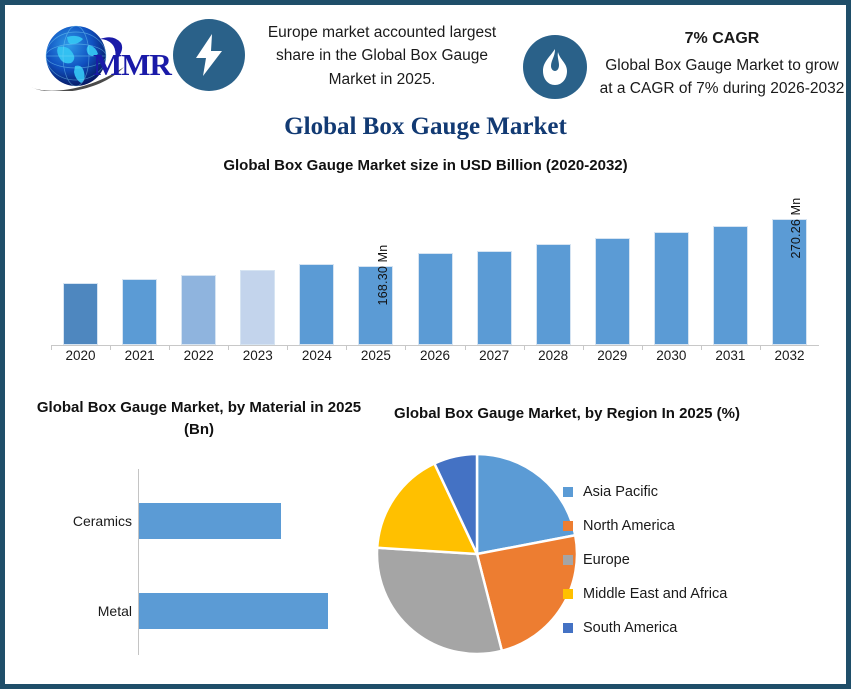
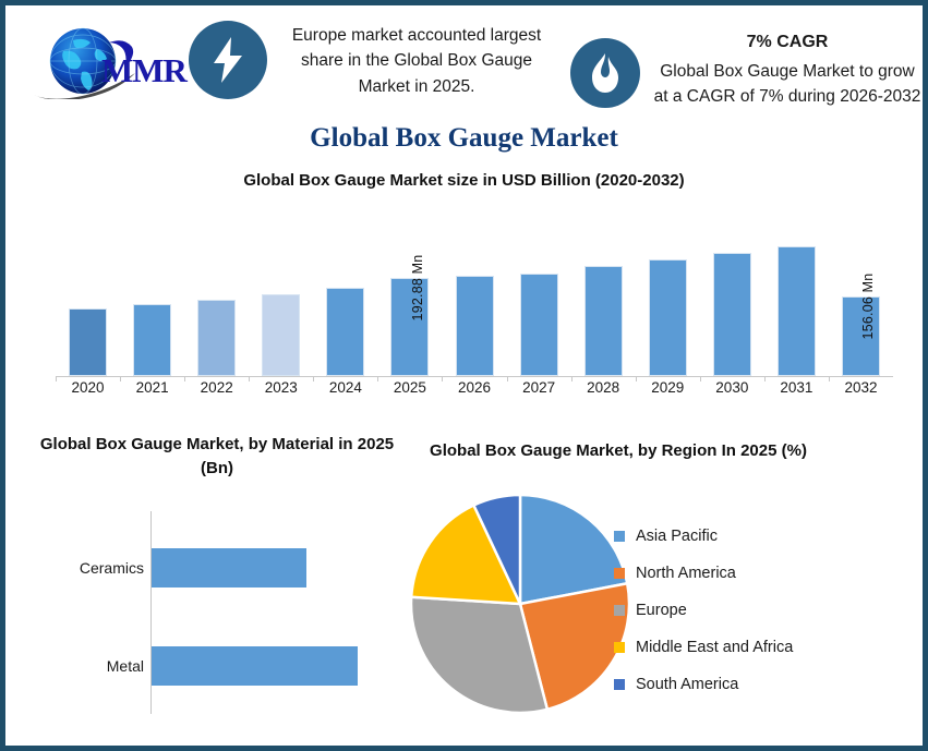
Global Box Gauge Market size in USD Billion (2020-2032)/2025: 168.30 -> 192.88
Global Box Gauge Market size in USD Billion (2020-2032)/2032: 270.26 -> 156.06
